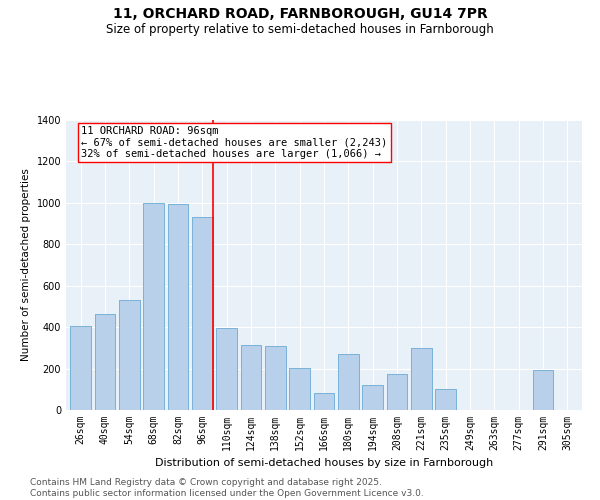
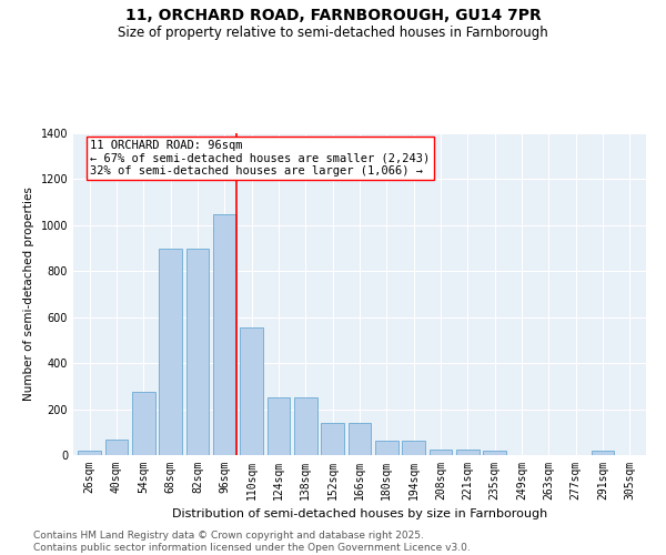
26sqm: 405 -> 18
40sqm: 465 -> 68
54sqm: 530 -> 275
68sqm: 1000 -> 900
82sqm: 995 -> 900
96sqm: 930 -> 1047
110sqm: 395 -> 553
124sqm: 315 -> 250
138sqm: 310 -> 250
152sqm: 205 -> 140
166sqm: 80 -> 140
180sqm: 270 -> 65
194sqm: 120 -> 65
208sqm: 175 -> 25
221sqm: 300 -> 25
235sqm: 100 -> 18
291sqm: 195 -> 18
